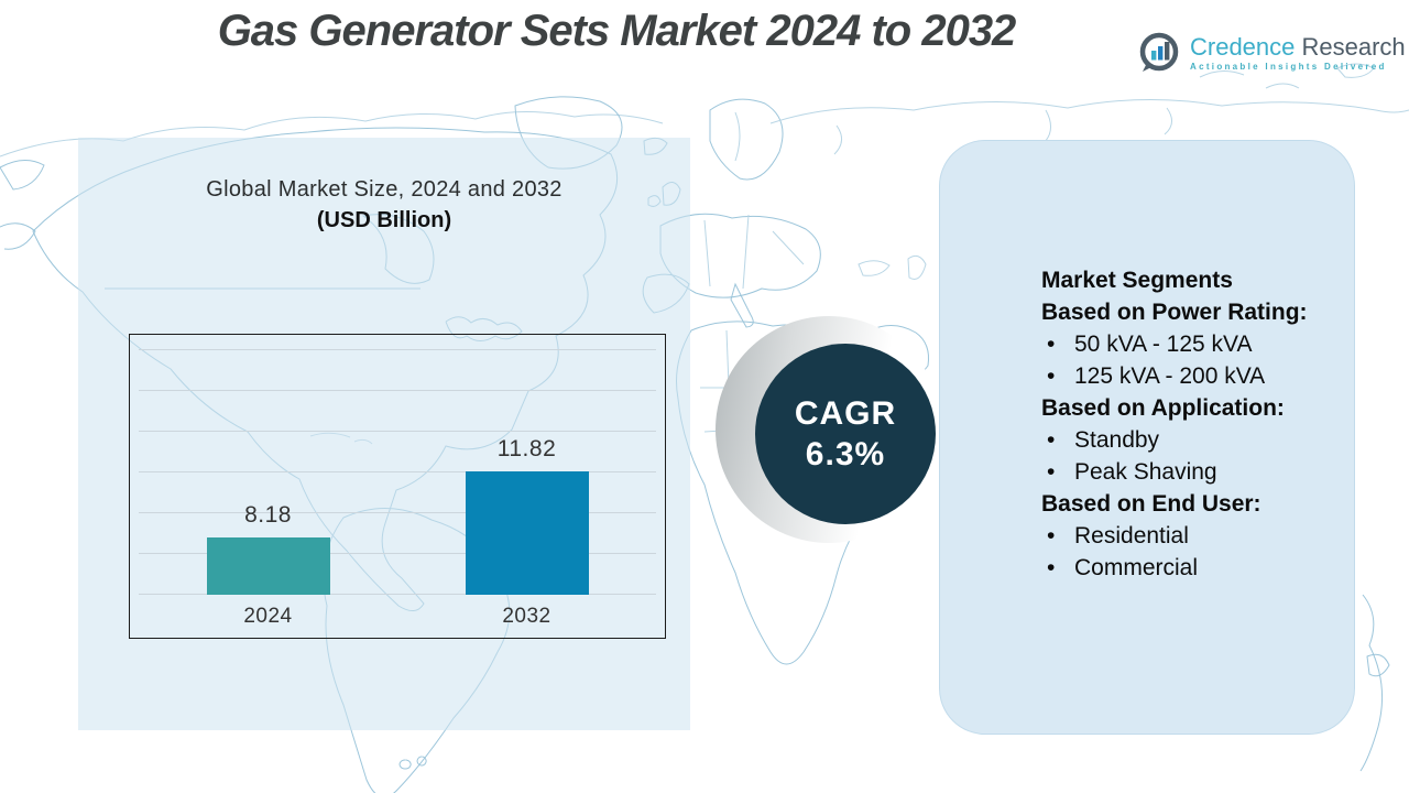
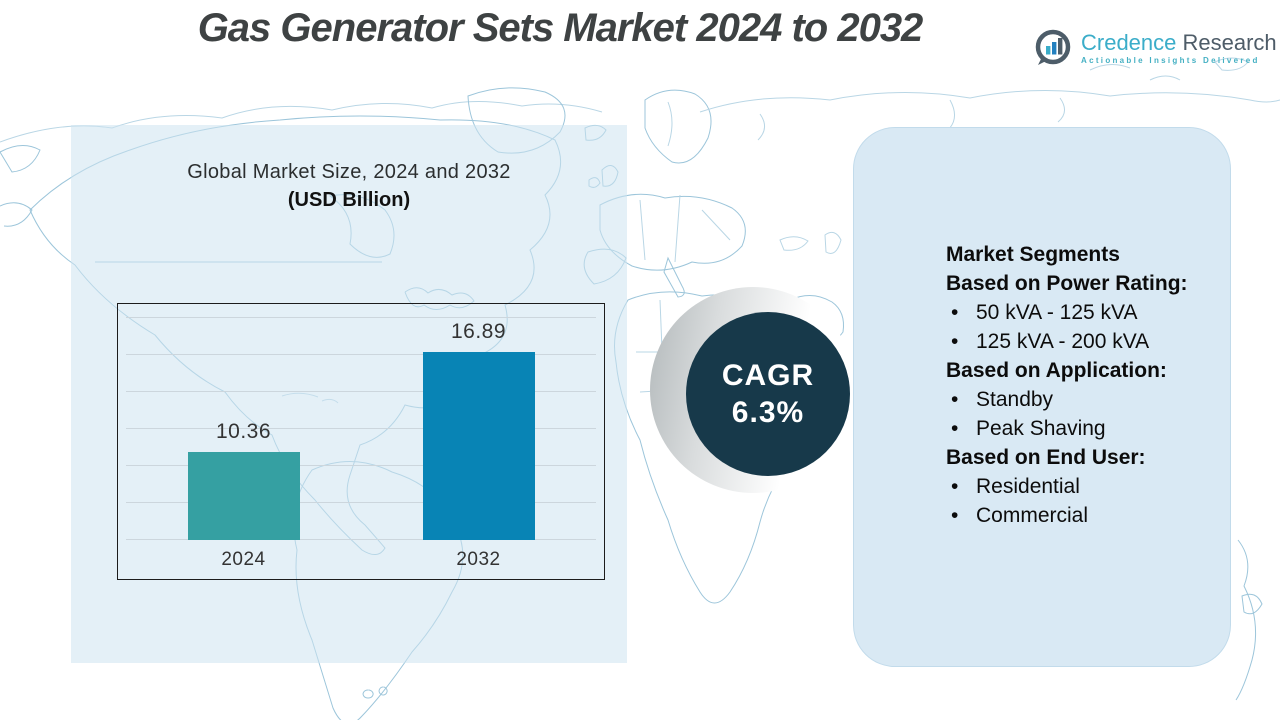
2024: 8.18 -> 10.36
2032: 11.82 -> 16.89
